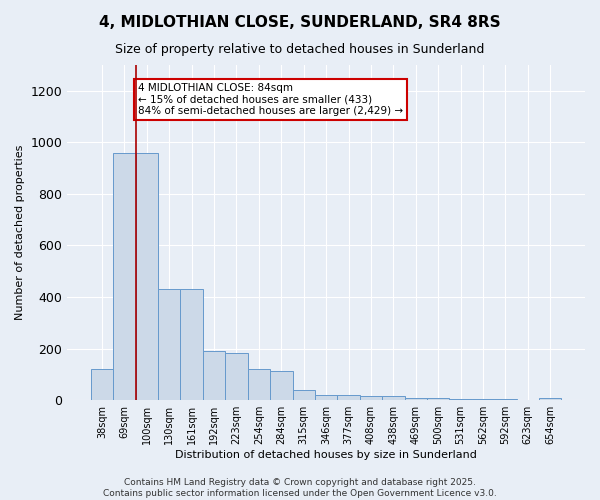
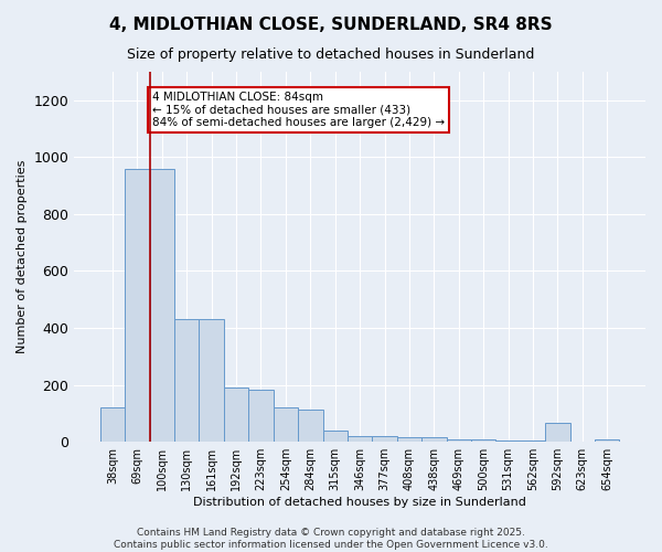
592sqm: 3 -> 65
